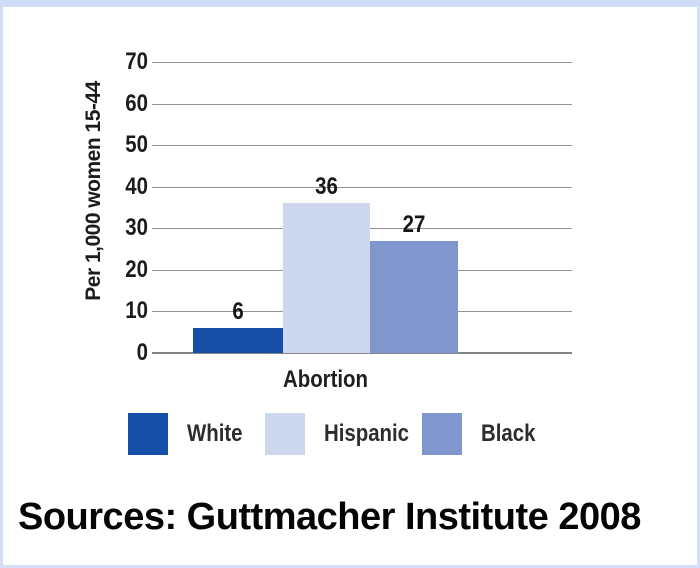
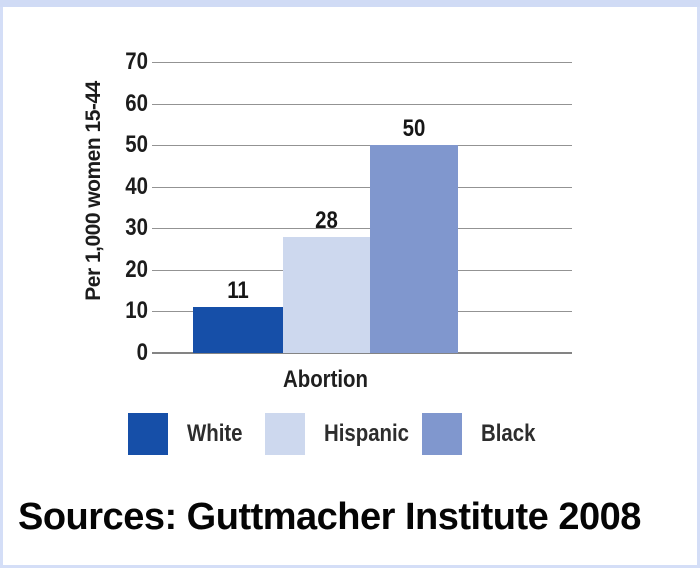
White: 6 -> 11
Hispanic: 36 -> 28
Black: 27 -> 50
